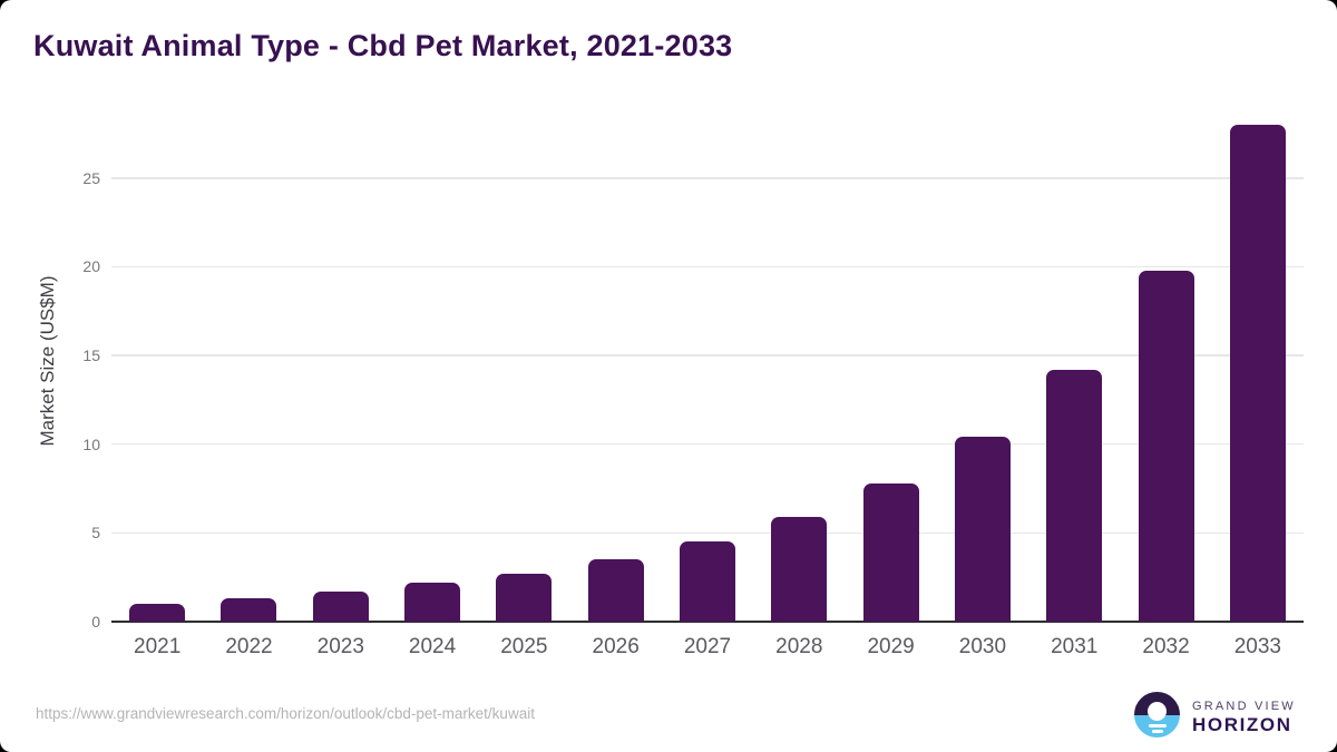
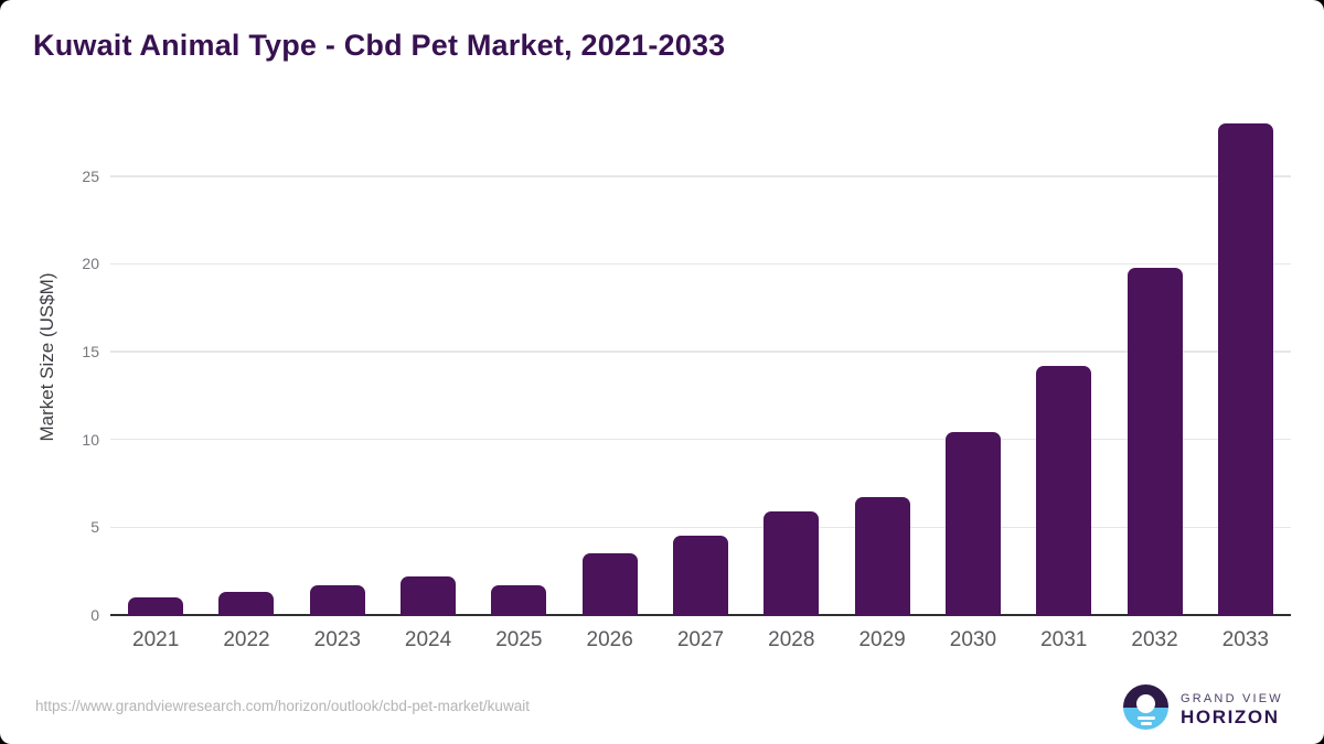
2025: 2.7 -> 1.7
2029: 7.8 -> 6.7
